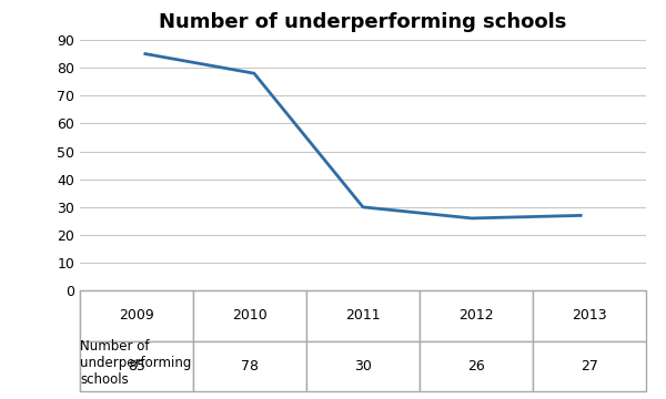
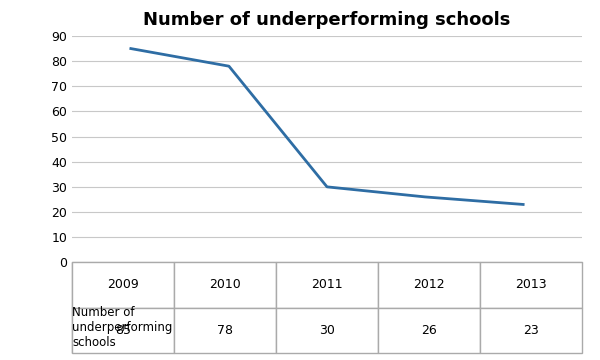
2013: 27 -> 23
